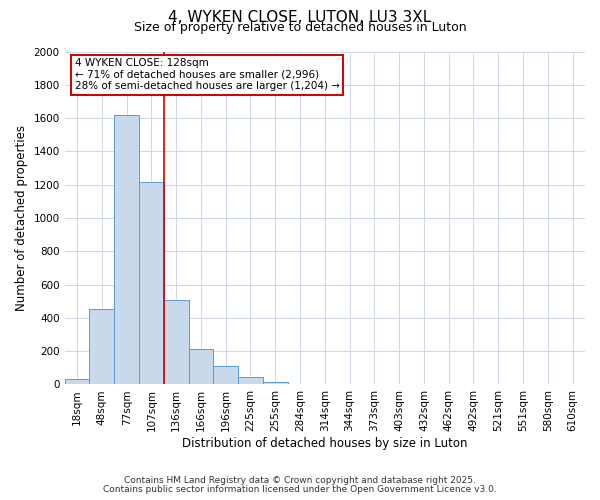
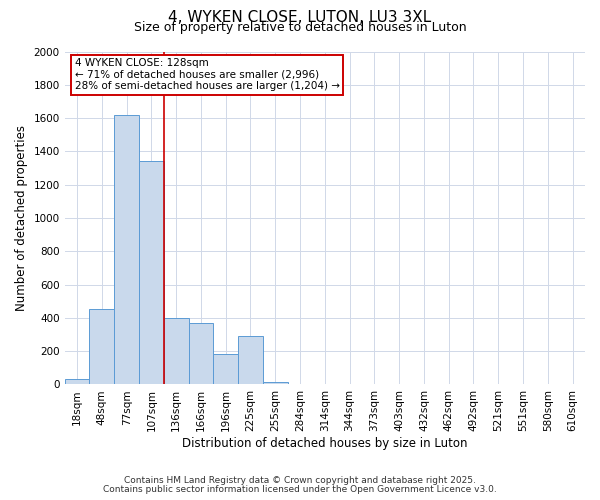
107sqm: 1220 -> 1340
136sqm: 510 -> 400
166sqm: 220 -> 370
196sqm: 110 -> 180
225sqm: 40 -> 290
